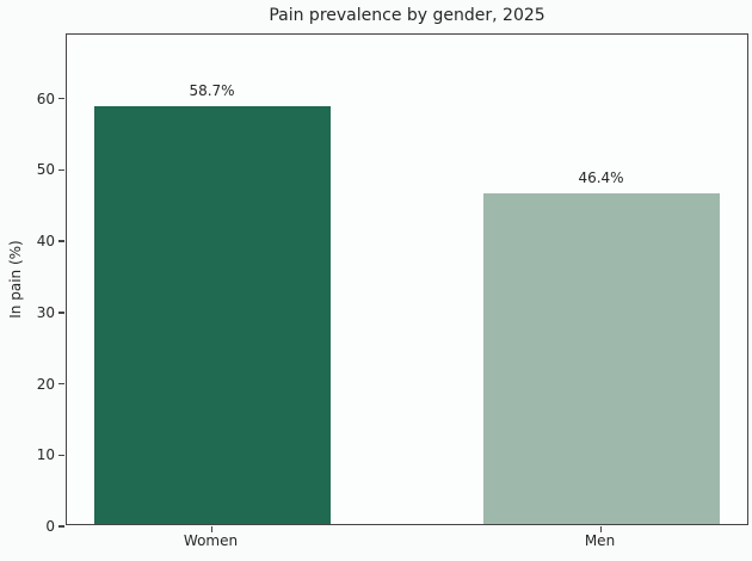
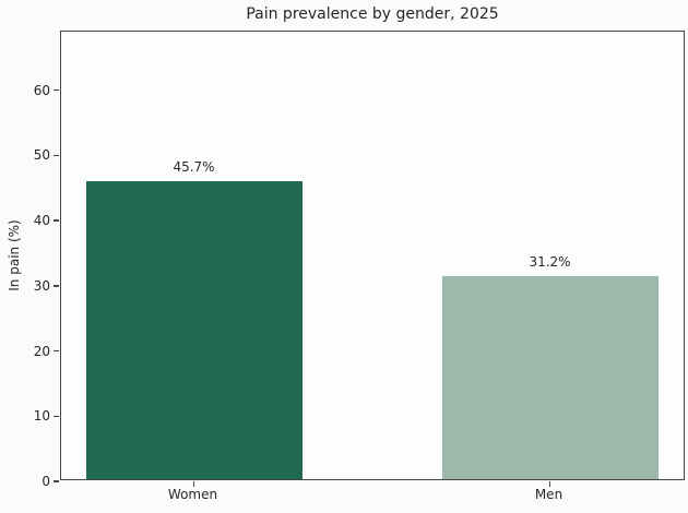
Women: 58.7% -> 45.7%
Men: 46.4% -> 31.2%
